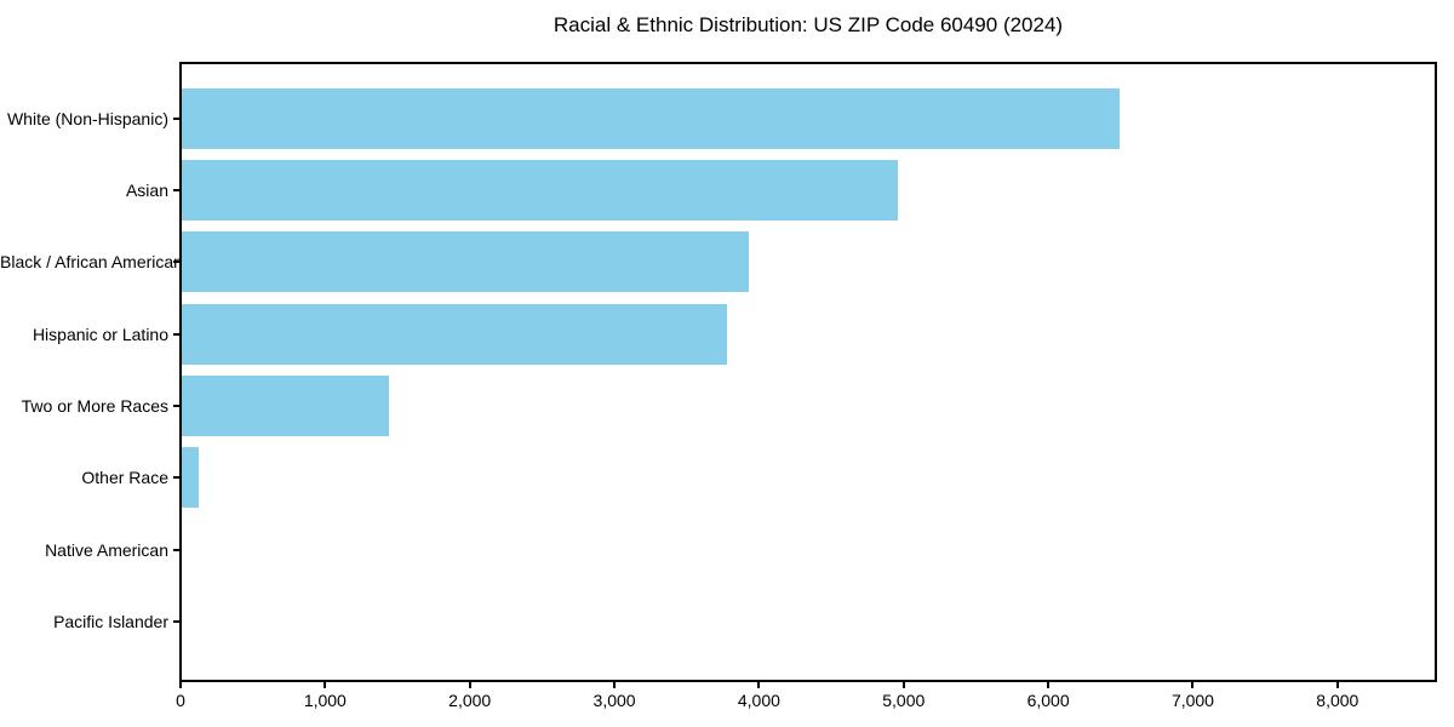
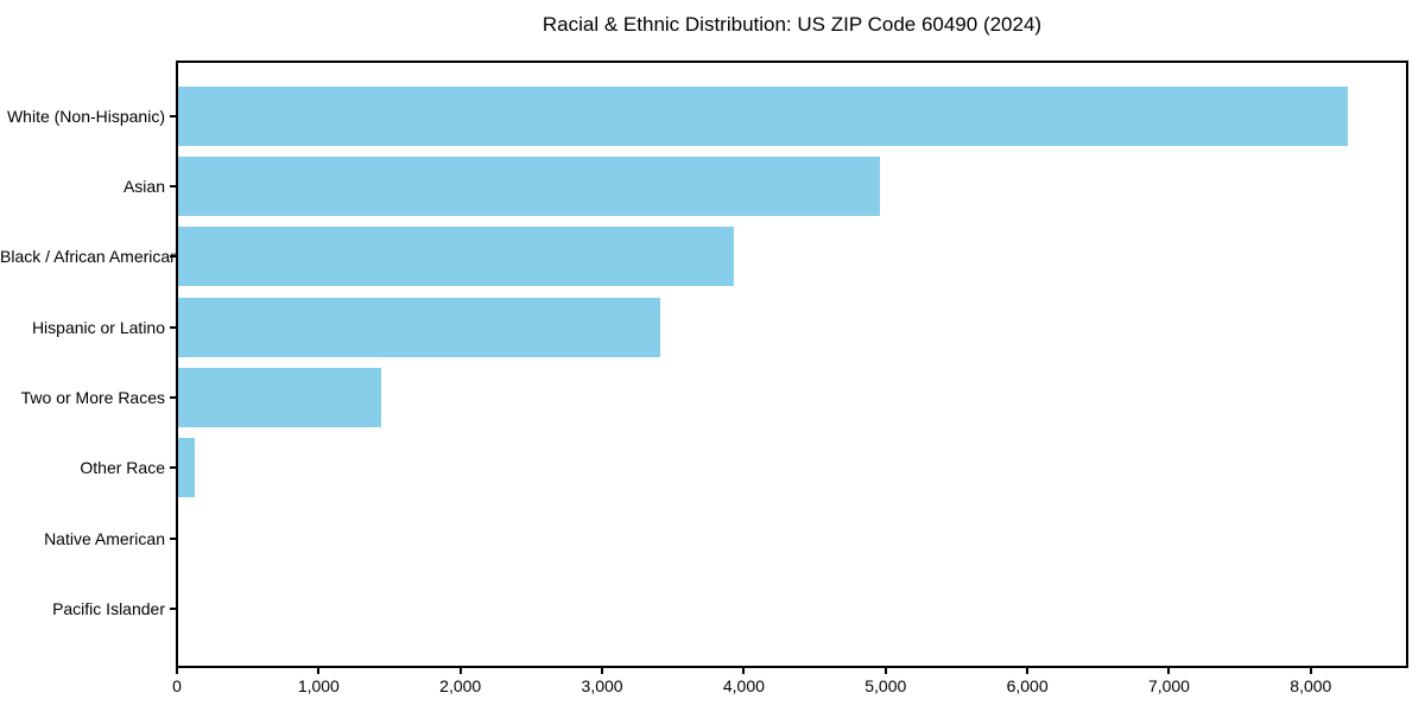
White (Non-Hispanic): 6490 -> 8260
Hispanic or Latino: 3780 -> 3410
